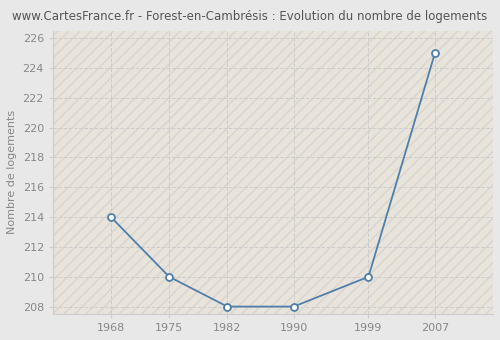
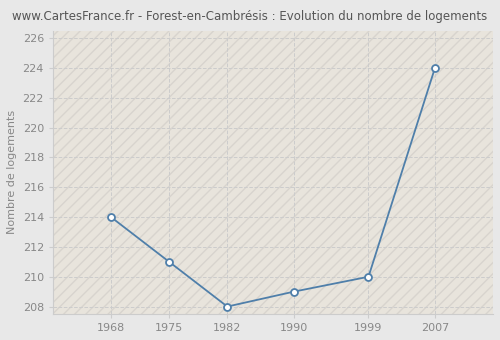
1975: 210 -> 211
1990: 208 -> 209
2007: 225 -> 224
